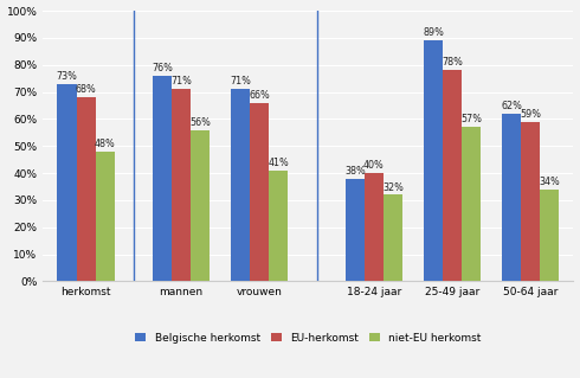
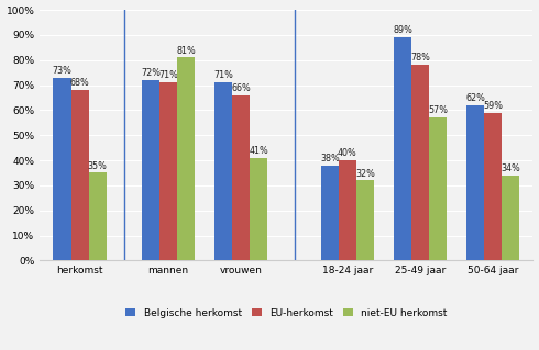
niet-EU herkomst/herkomst: 48% -> 35%
Belgische herkomst/mannen: 76% -> 72%
niet-EU herkomst/mannen: 56% -> 81%
